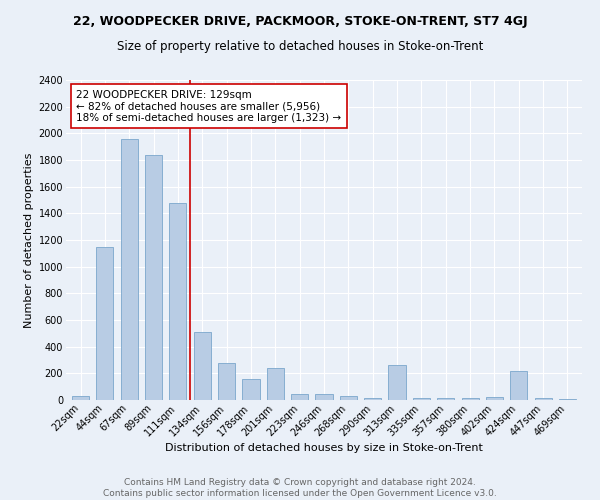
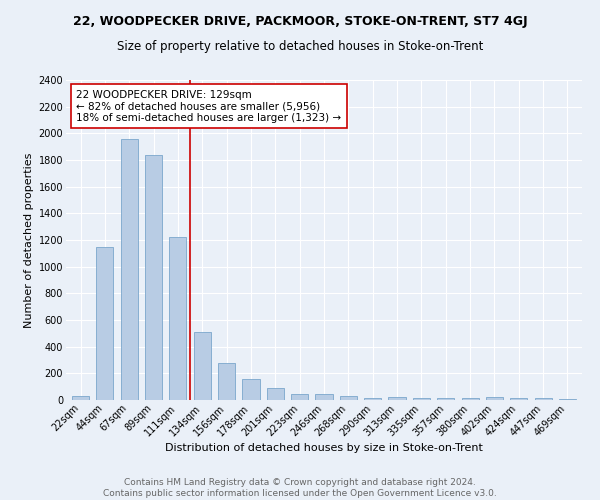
111sqm: 1480 -> 1220
201sqm: 240 -> 90
313sqm: 260 -> 20
424sqm: 220 -> 10
